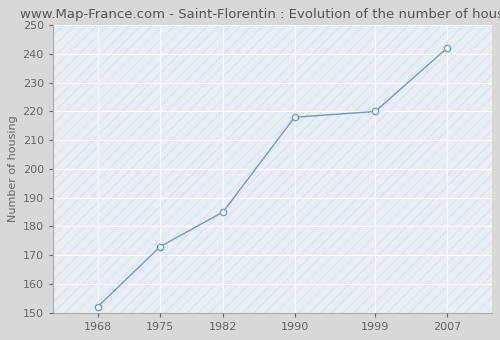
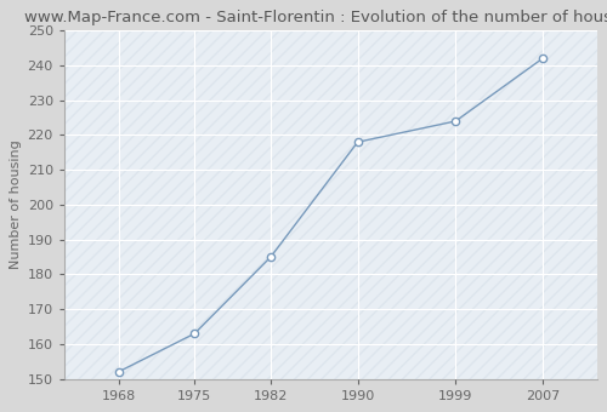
1975: 173 -> 163
1999: 220 -> 224
